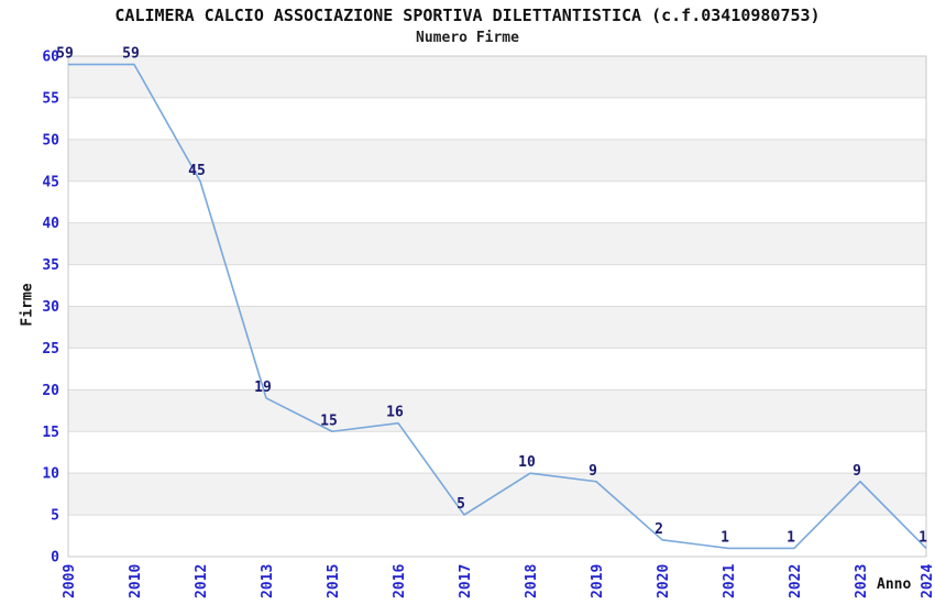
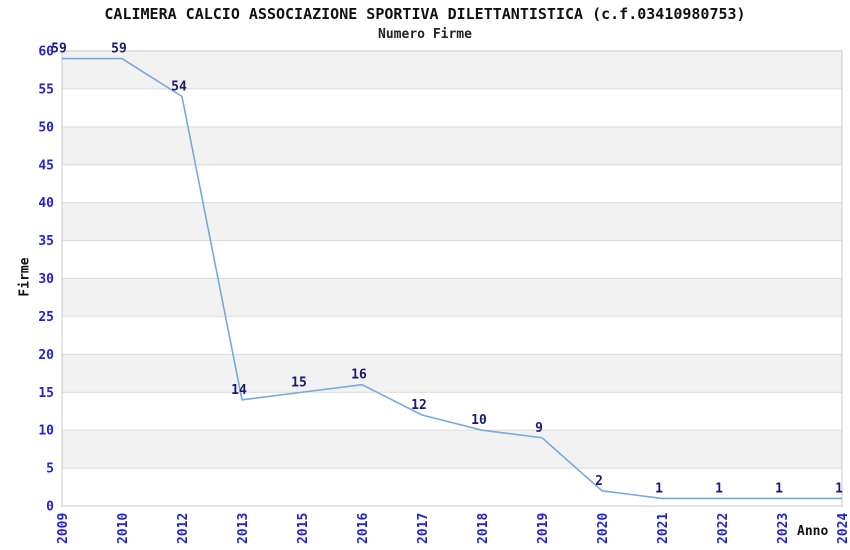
2012: 45 -> 54
2013: 19 -> 14
2017: 5 -> 12
2023: 9 -> 1
